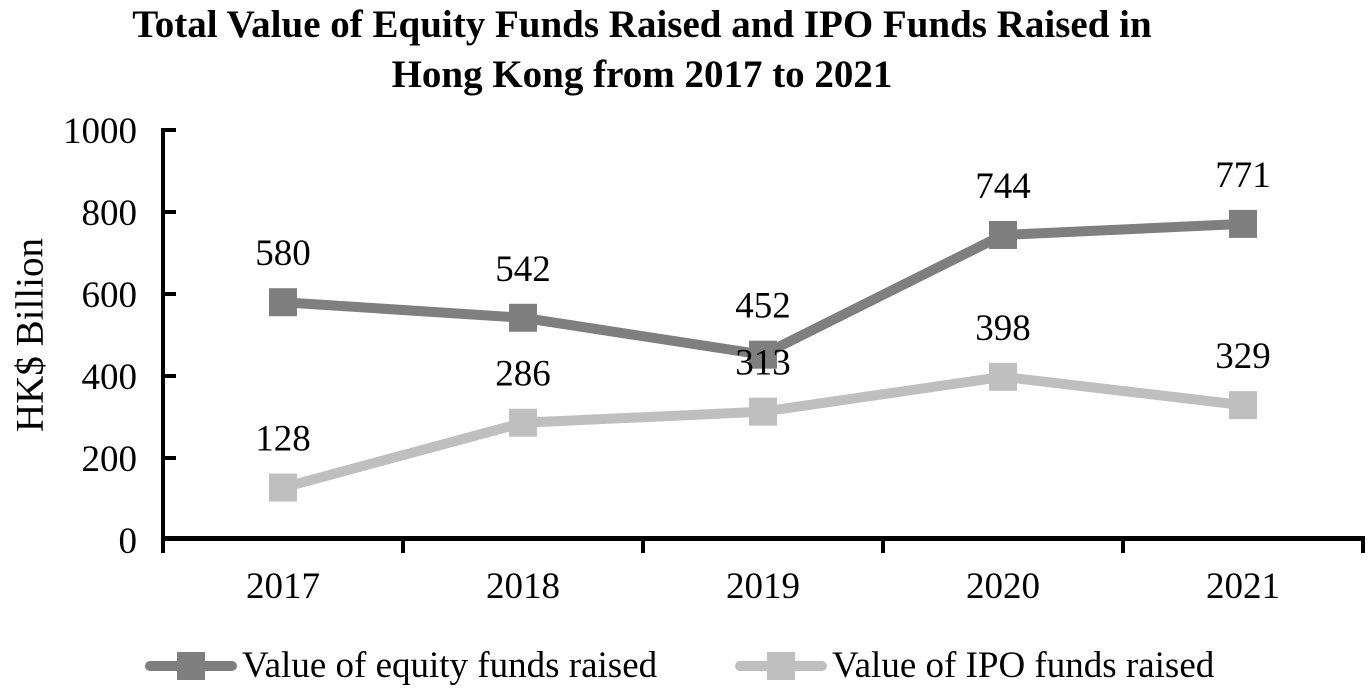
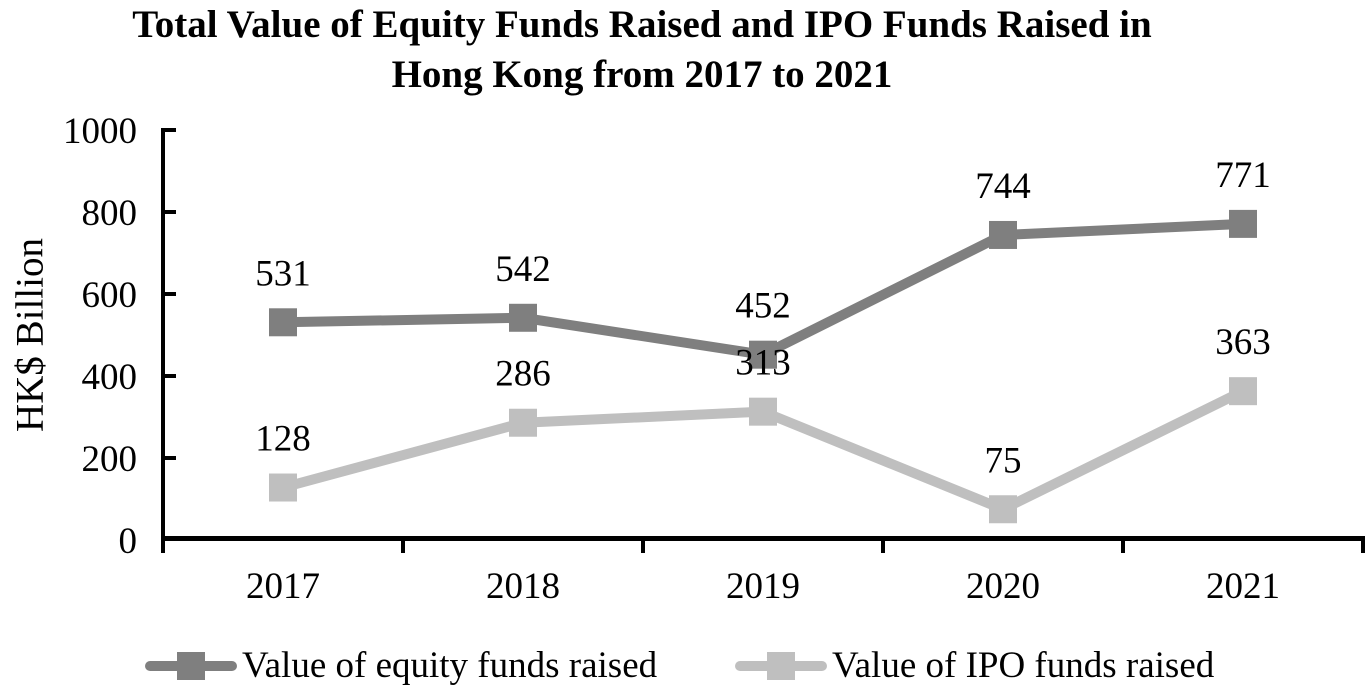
Value of equity funds raised/2017: 580 -> 531
Value of IPO funds raised/2020: 398 -> 75
Value of IPO funds raised/2021: 329 -> 363
